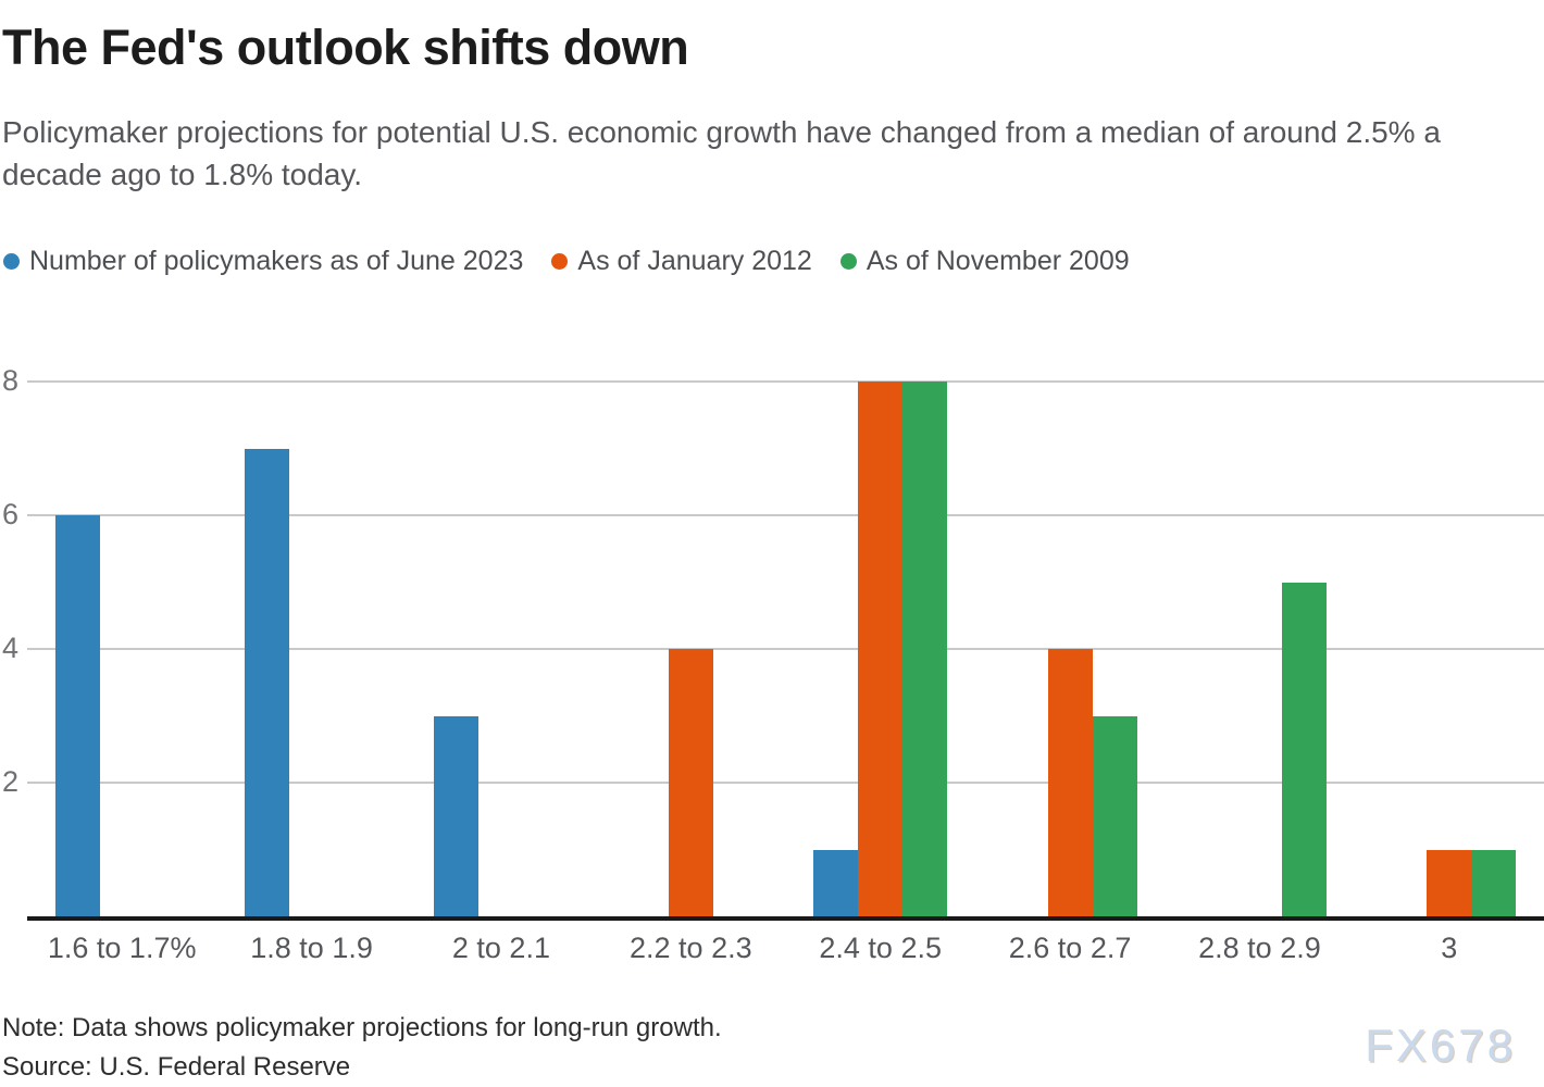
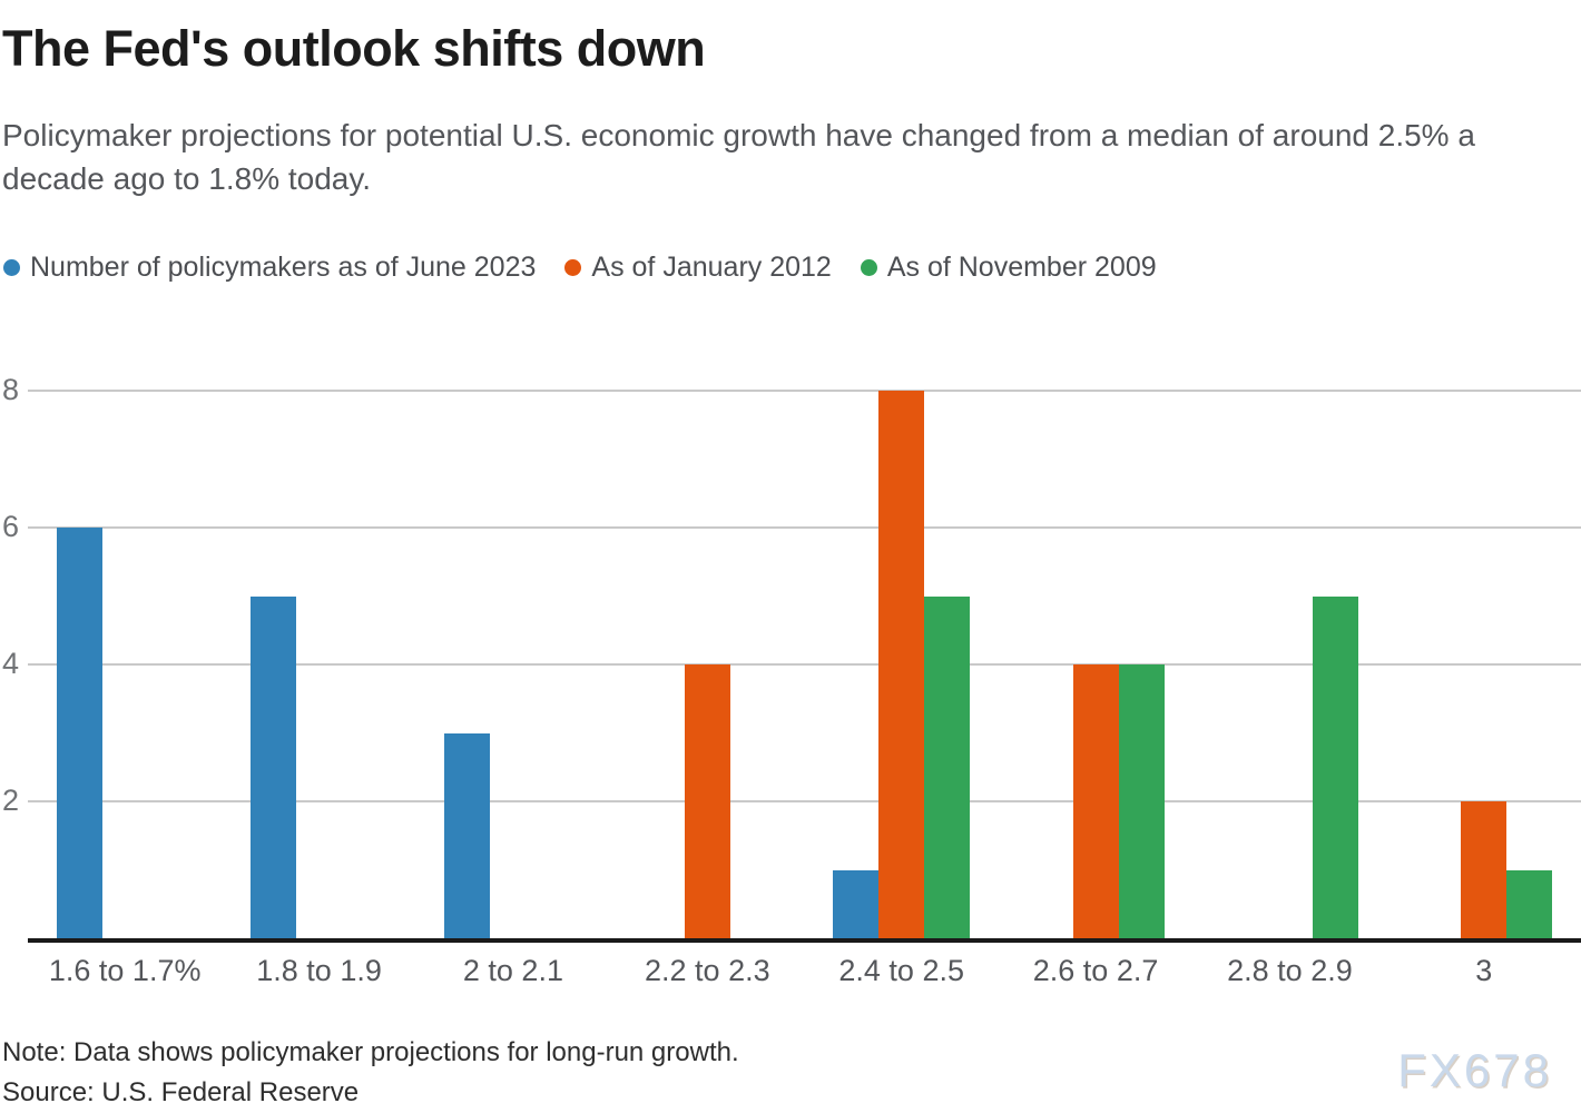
Number of policymakers as of June 2023/1.8 to 1.9: 7 -> 5
As of November 2009/2.4 to 2.5: 8 -> 5
As of November 2009/2.6 to 2.7: 3 -> 4
As of January 2012/3: 1 -> 2
